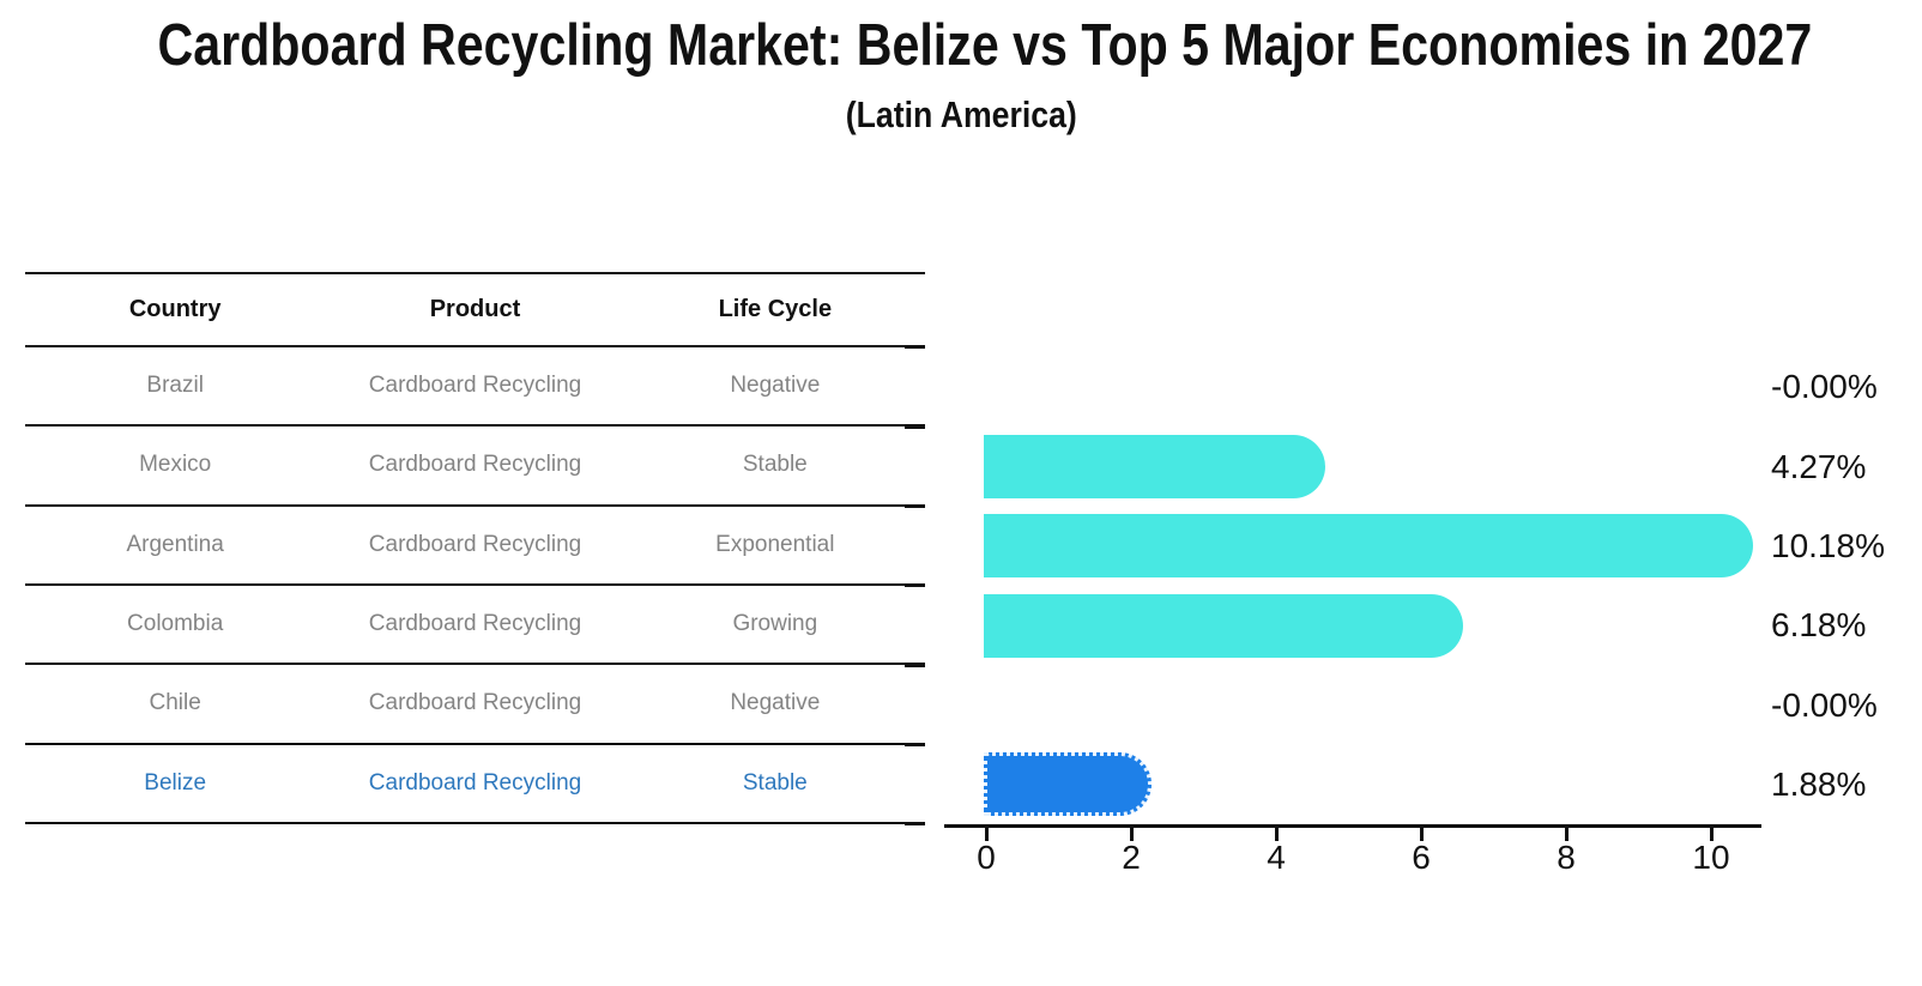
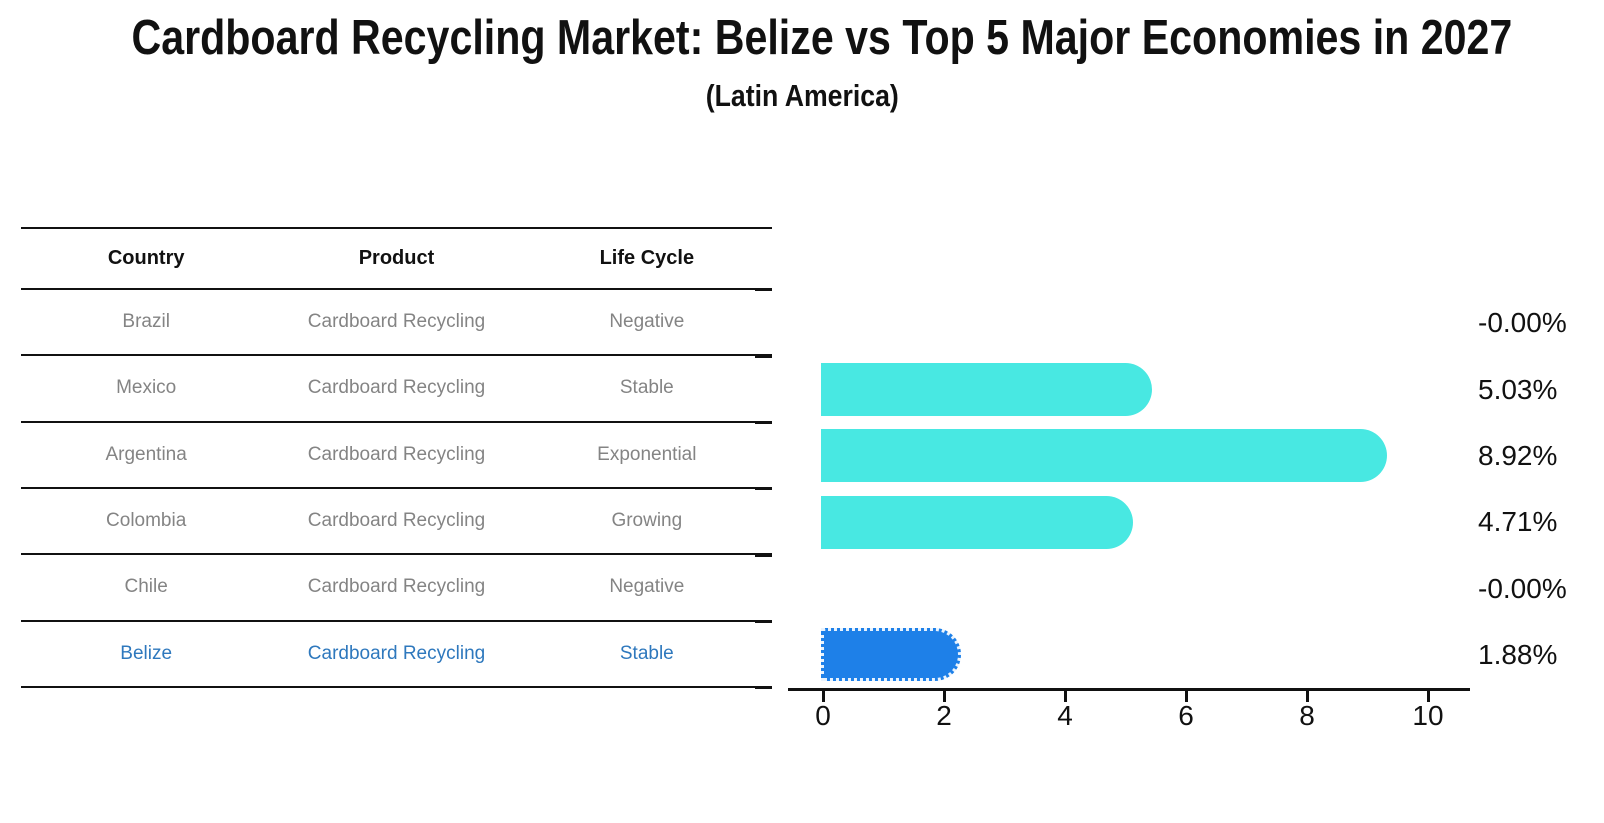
Mexico: 4.27% -> 5.03%
Argentina: 10.18% -> 8.92%
Colombia: 6.18% -> 4.71%
